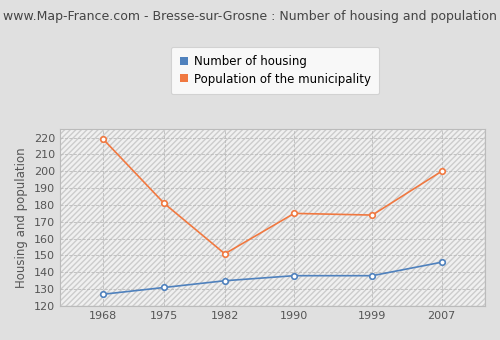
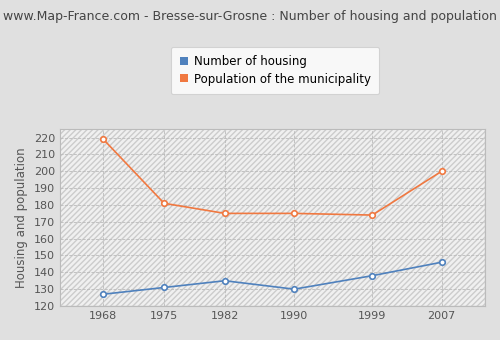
Population of the municipality/1982: 151 -> 175
Number of housing/1990: 138 -> 130
